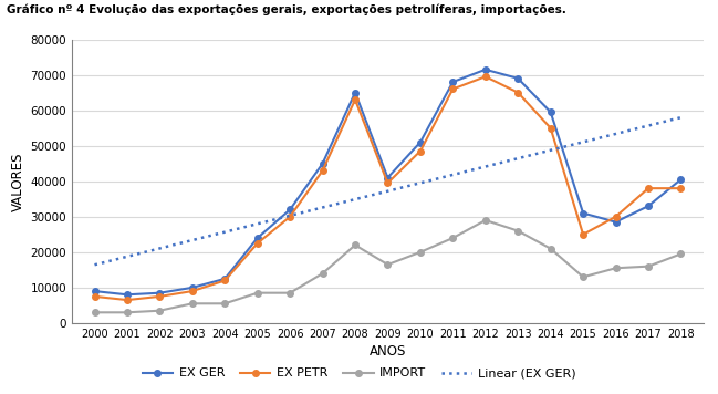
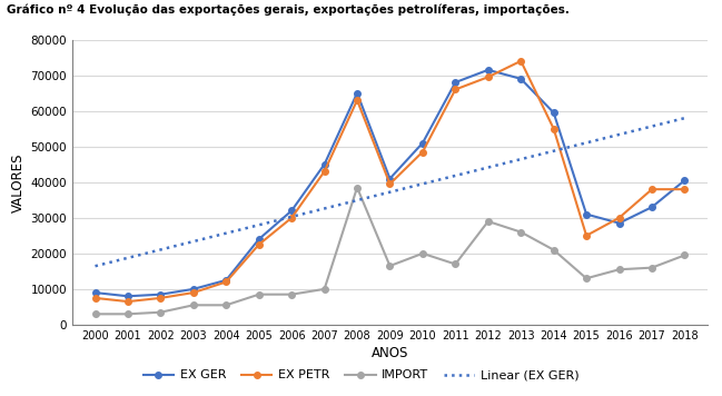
IMPORT/2007: 14000 -> 10000
IMPORT/2008: 22000 -> 38500
IMPORT/2011: 24000 -> 17000
EX PETR/2013: 65000 -> 74000
